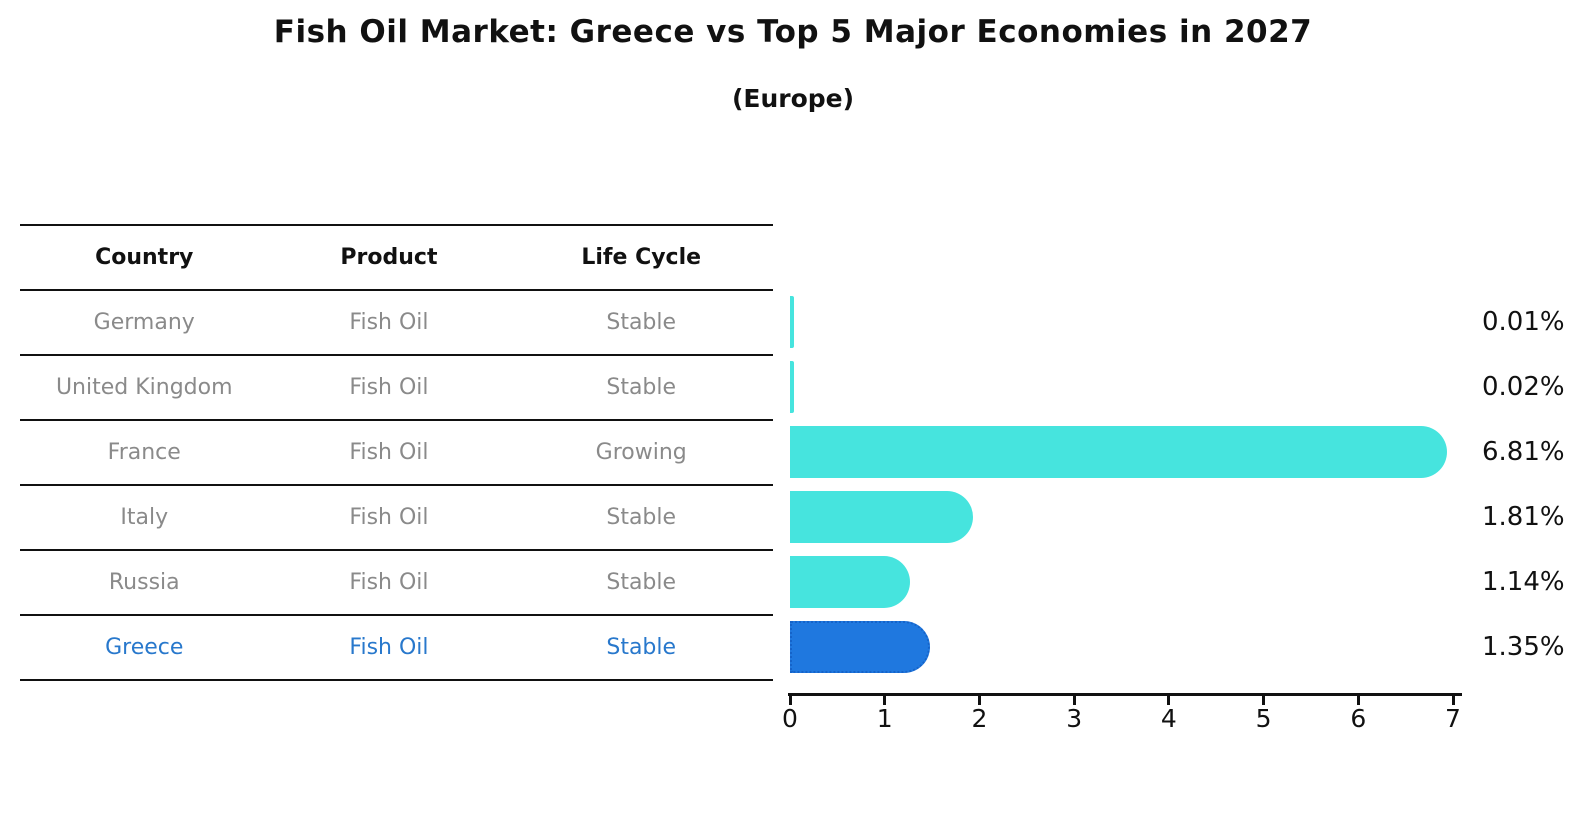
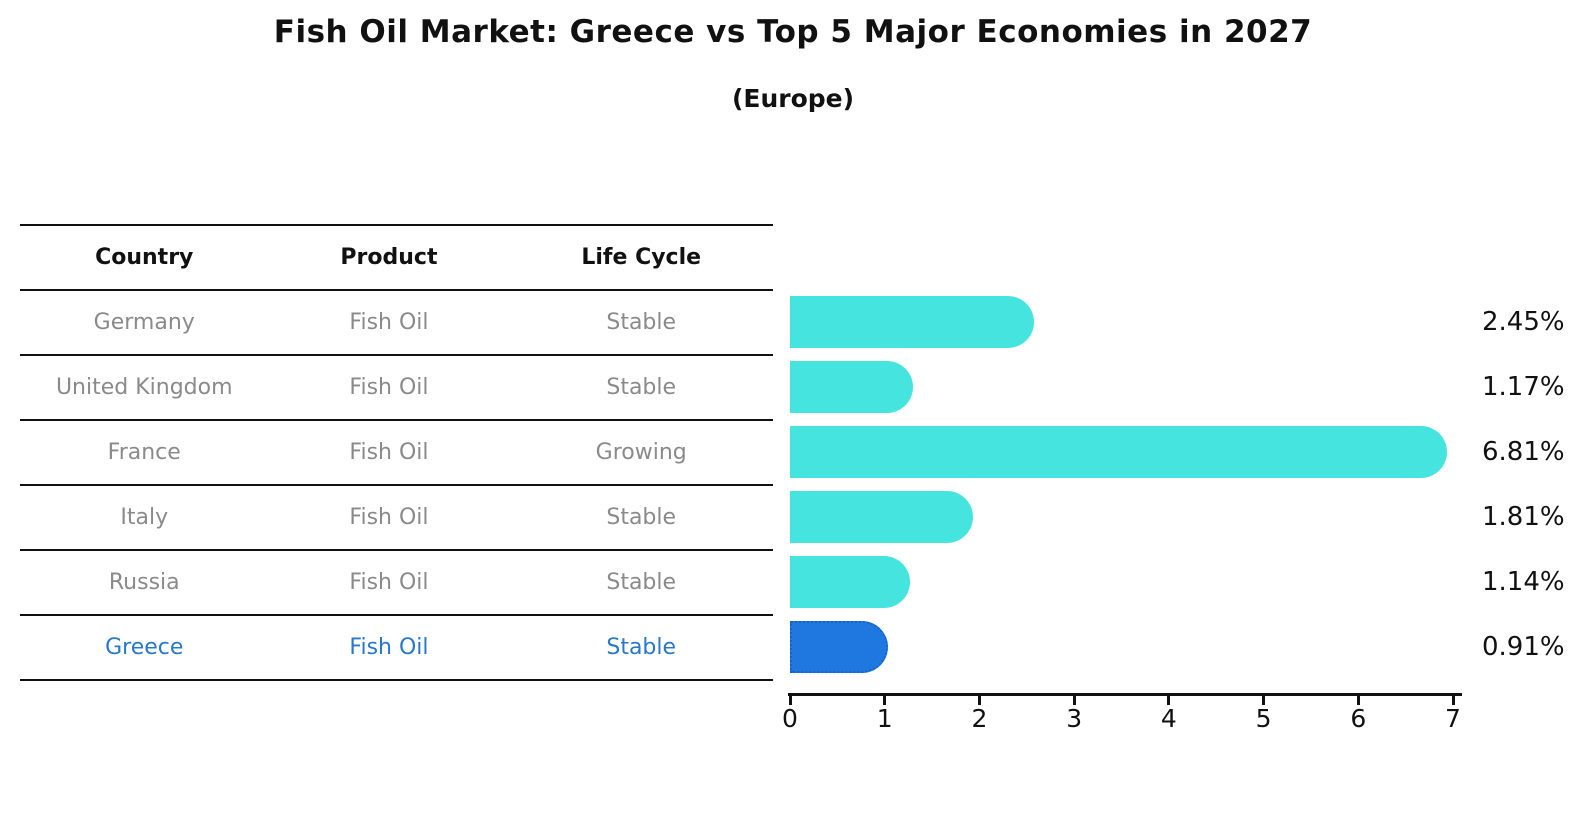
Germany: 0.01% -> 2.45%
United Kingdom: 0.02% -> 1.17%
Greece: 1.35% -> 0.91%
